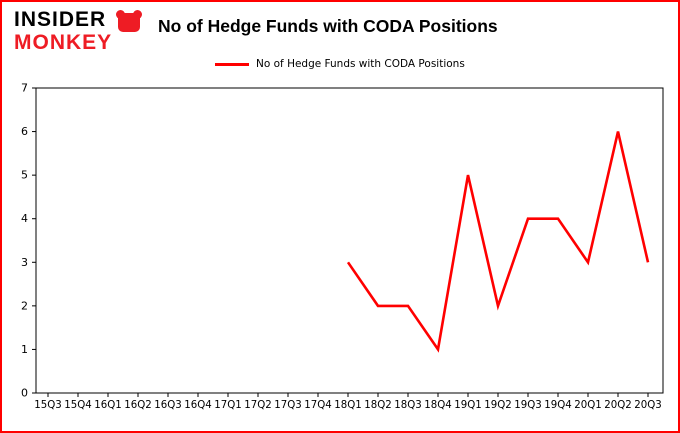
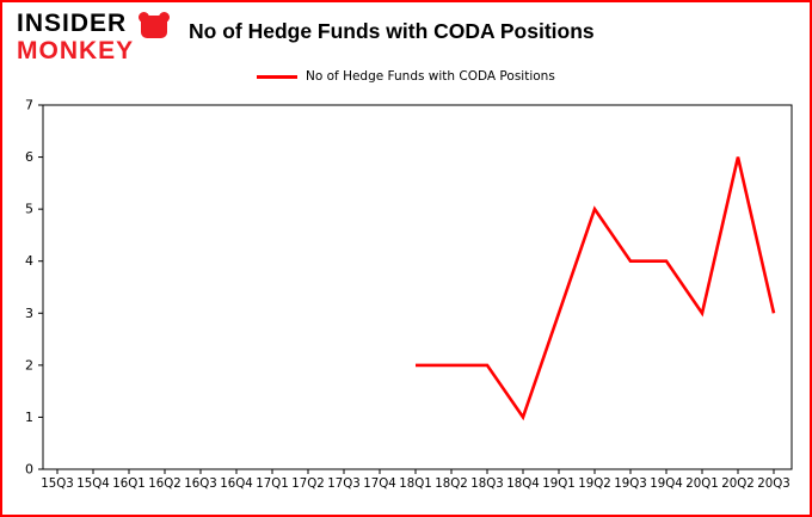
18Q1: 3 -> 2
19Q1: 5 -> 3
19Q2: 2 -> 5
